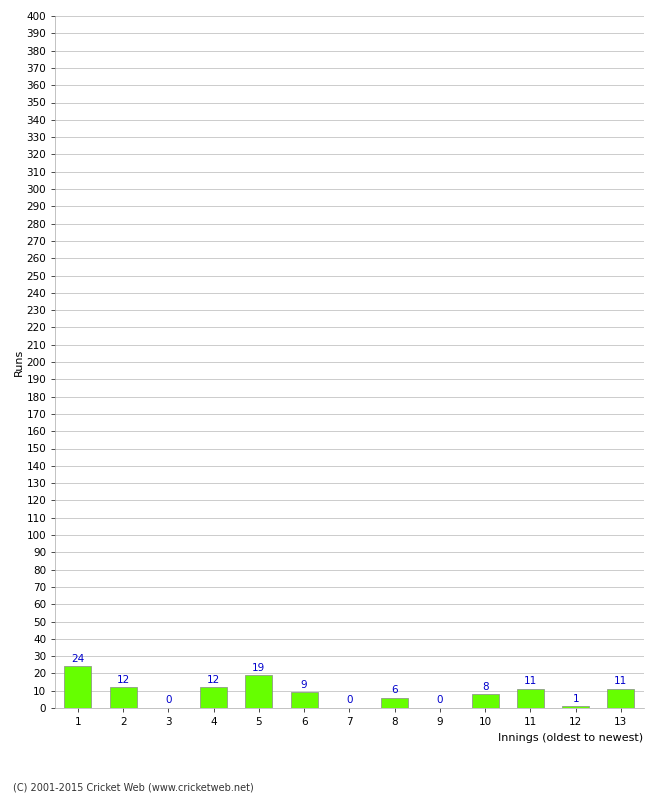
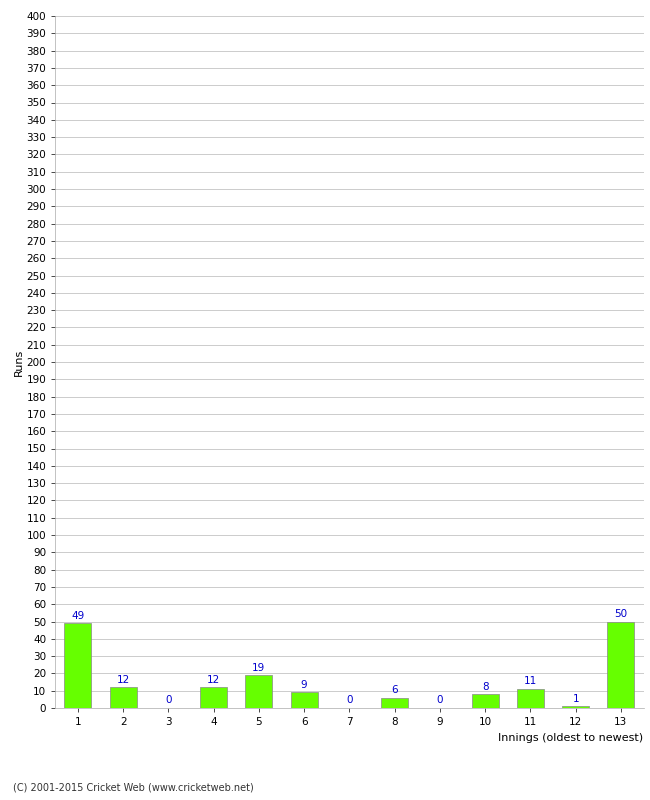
1: 24 -> 49
13: 11 -> 50
